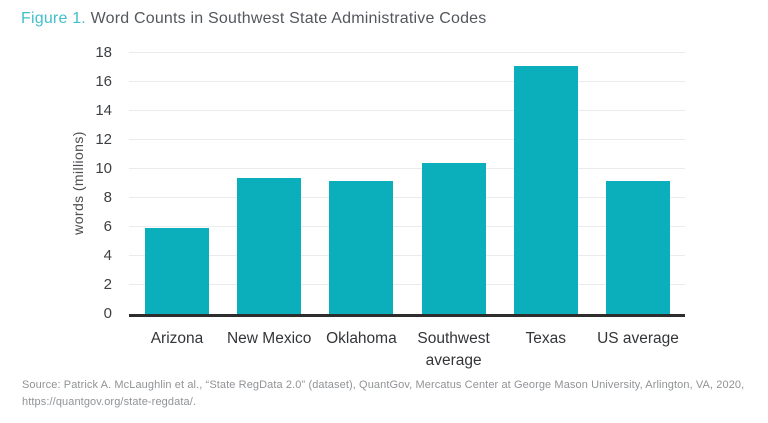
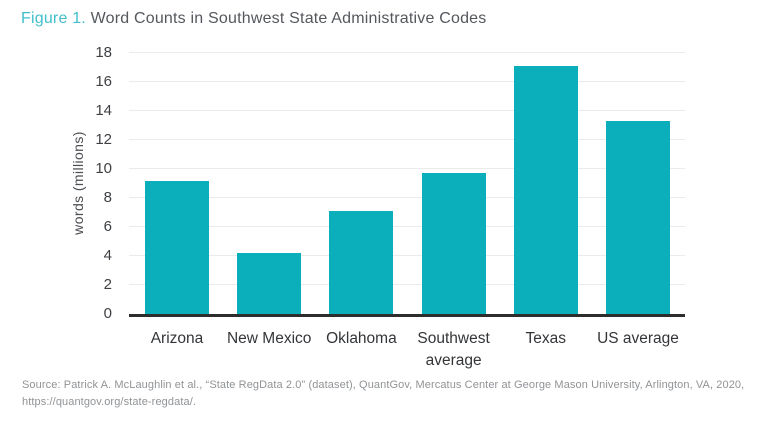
Arizona: 5.9 -> 9.2
New Mexico: 9.4 -> 4.2
Oklahoma: 9.2 -> 7.1
Southwest average: 10.4 -> 9.7
US average: 9.2 -> 13.3
